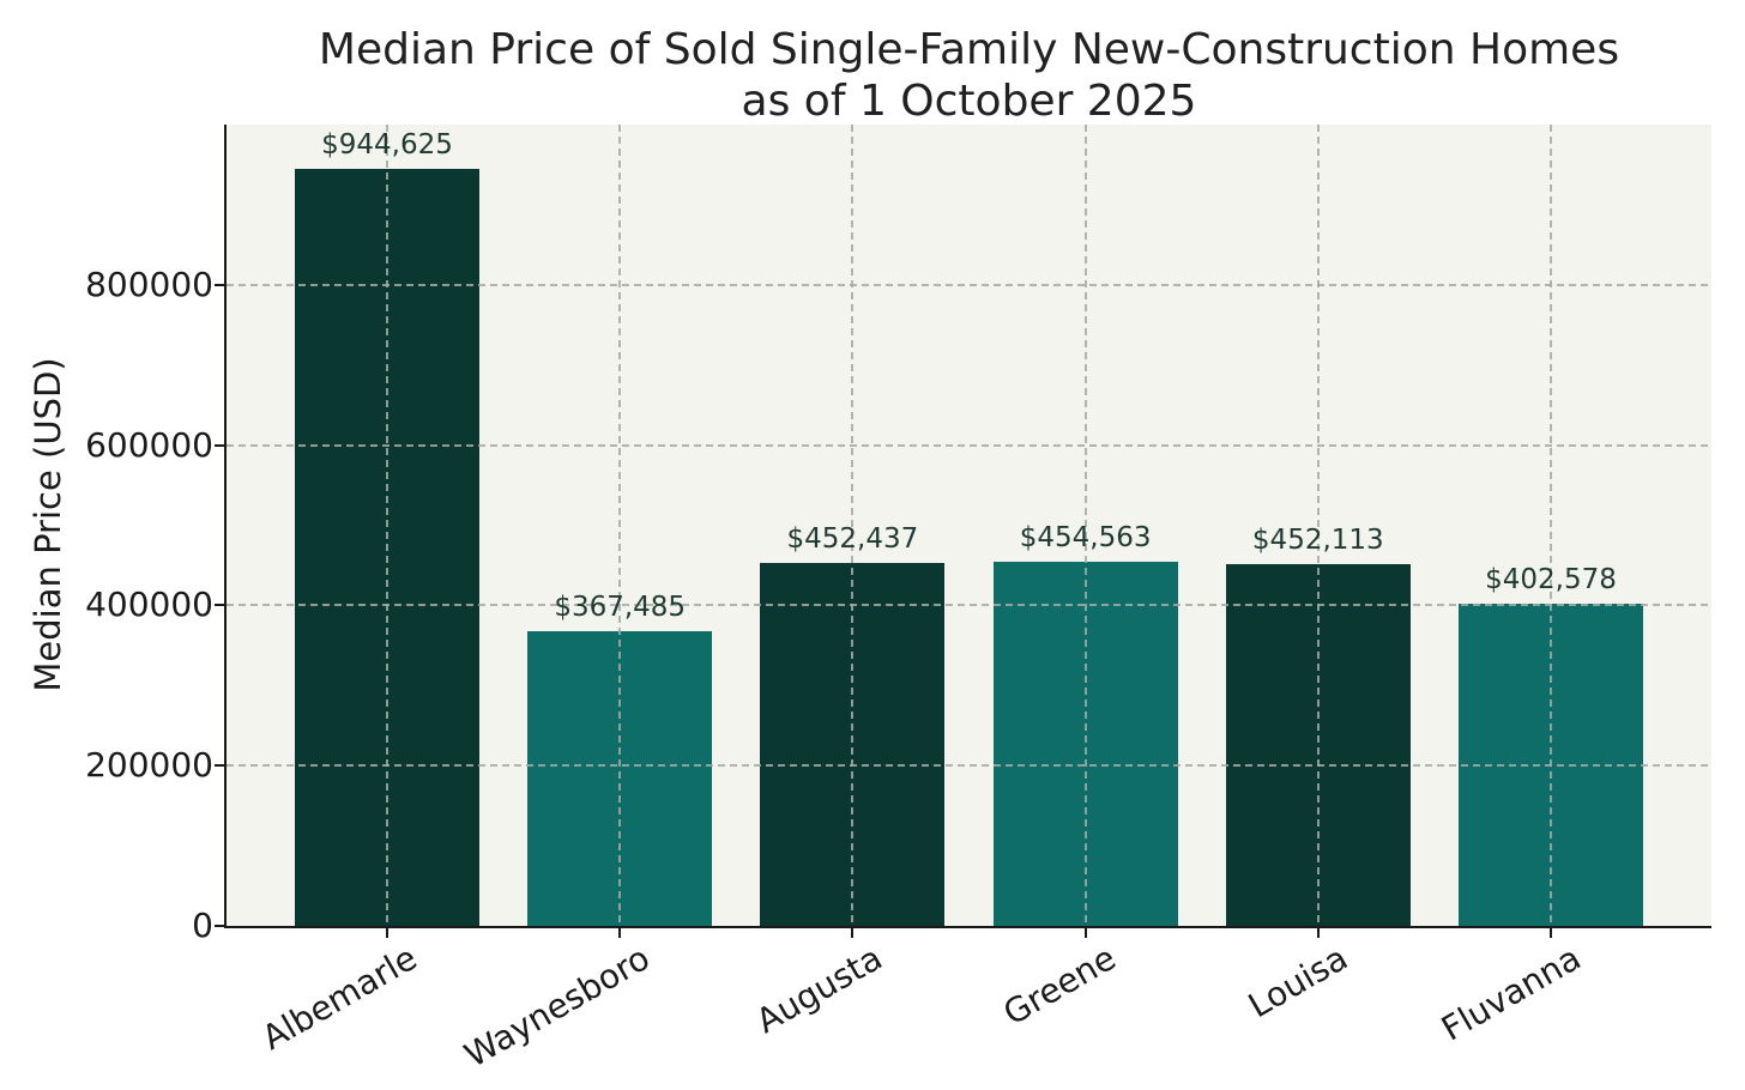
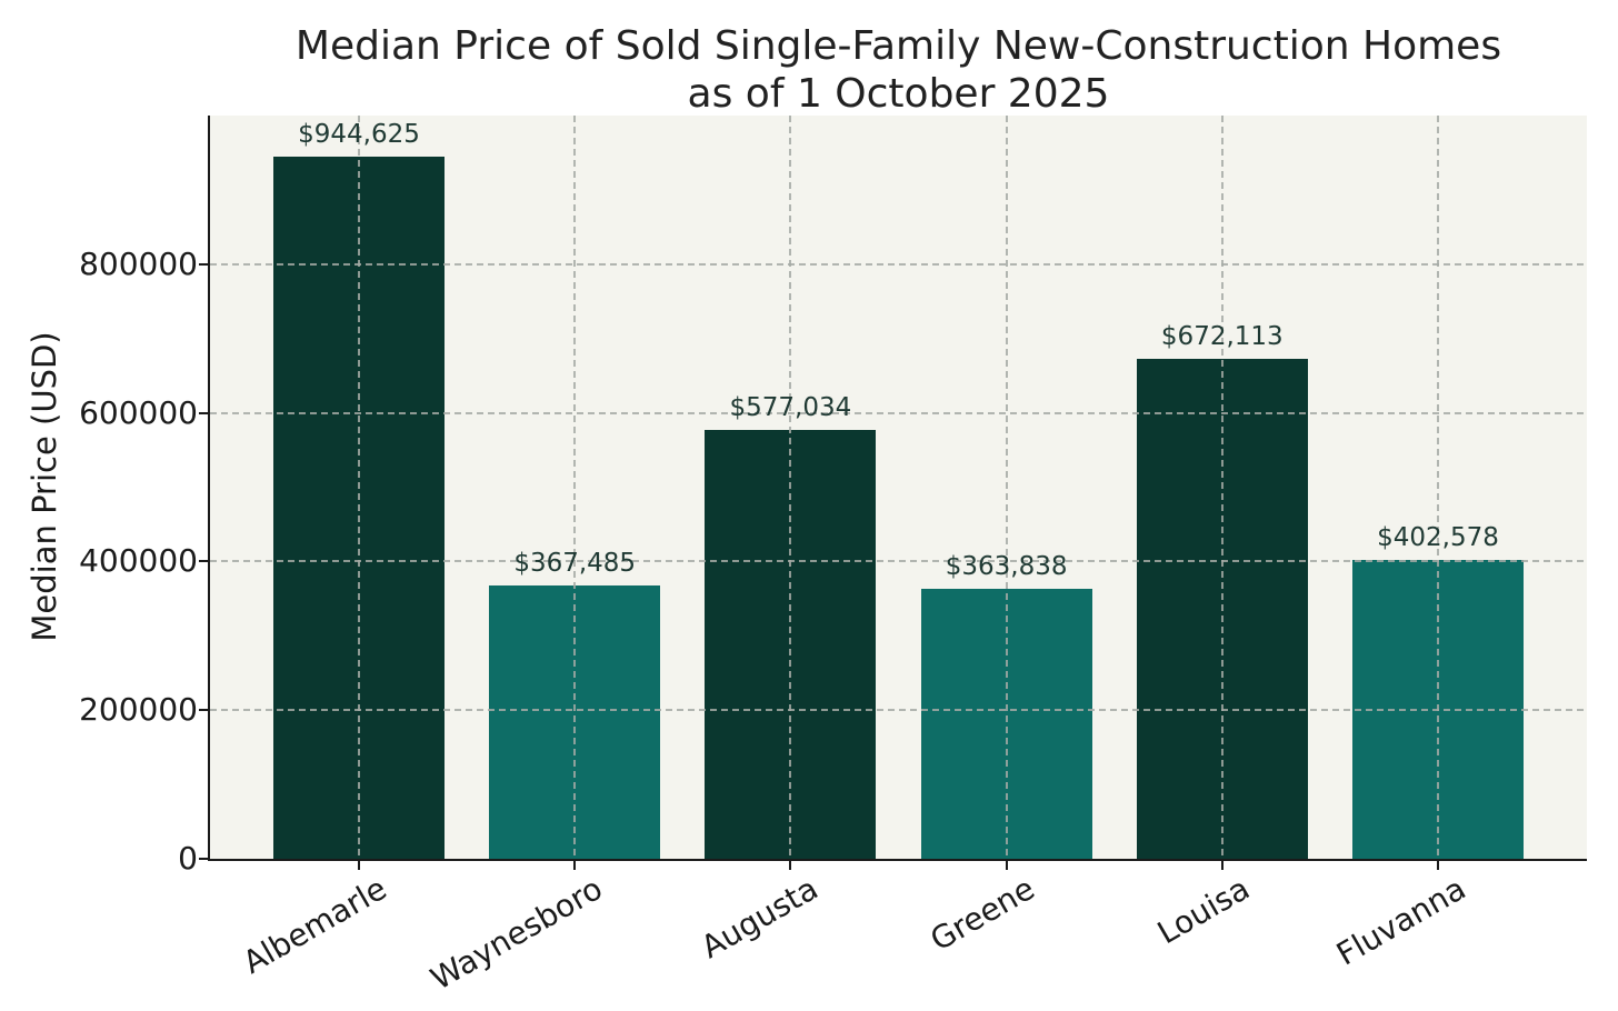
Augusta: $452,437 -> $577,034
Greene: $454,563 -> $363,838
Louisa: $452,113 -> $672,113
